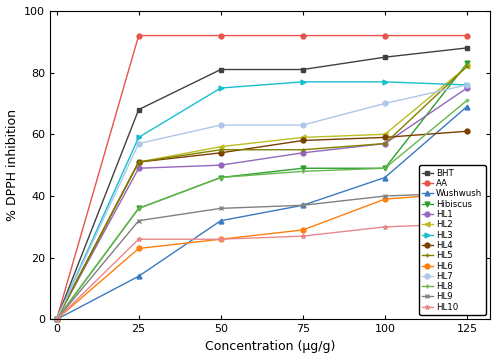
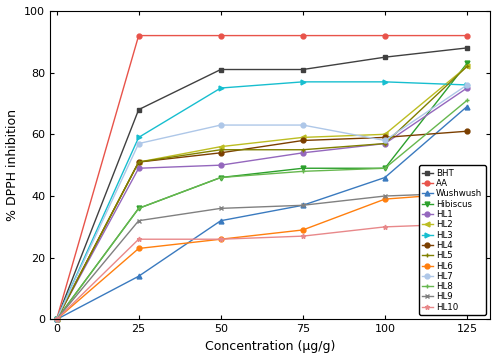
HL7/100: 70 -> 58
